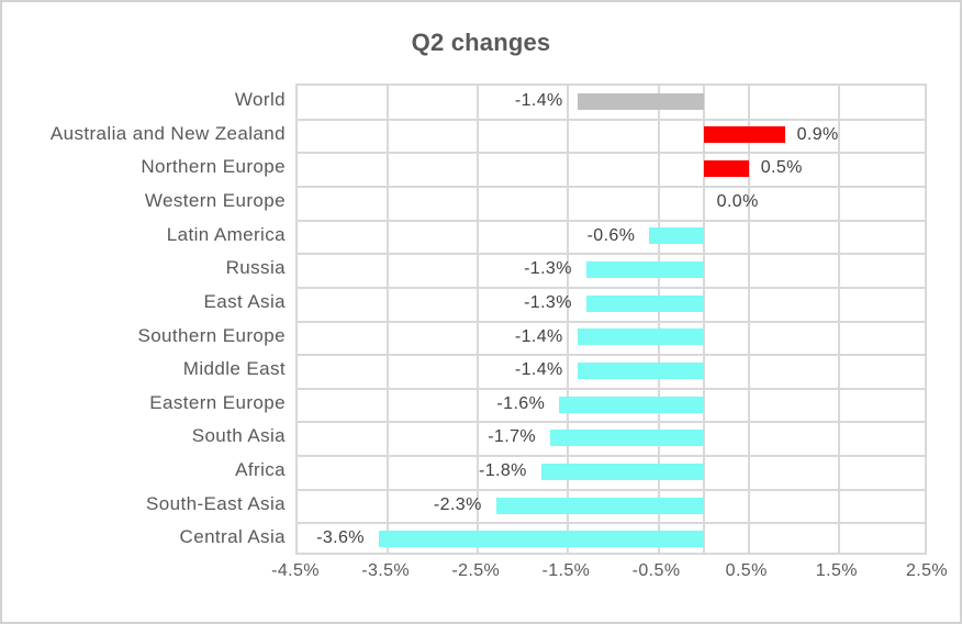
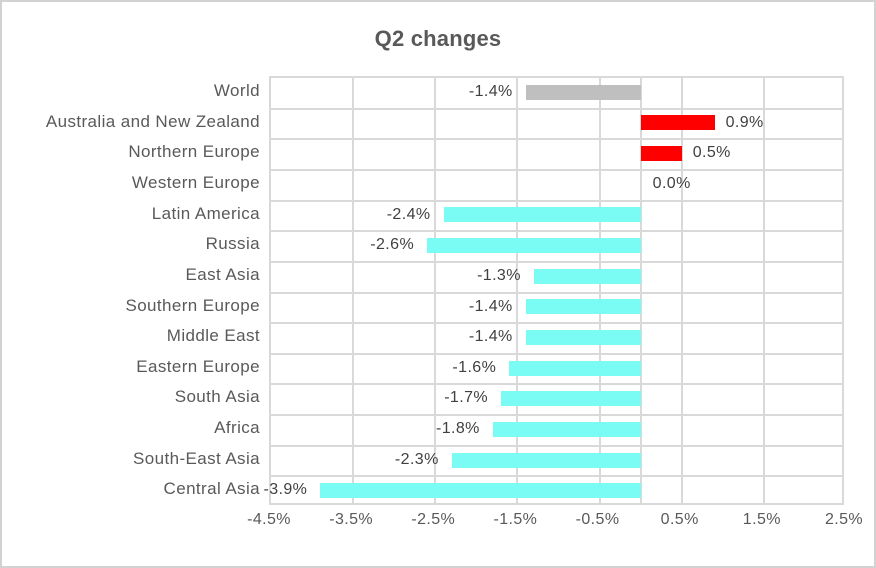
Latin America: -0.6% -> -2.4%
Russia: -1.3% -> -2.6%
Central Asia: -3.6% -> -3.9%
